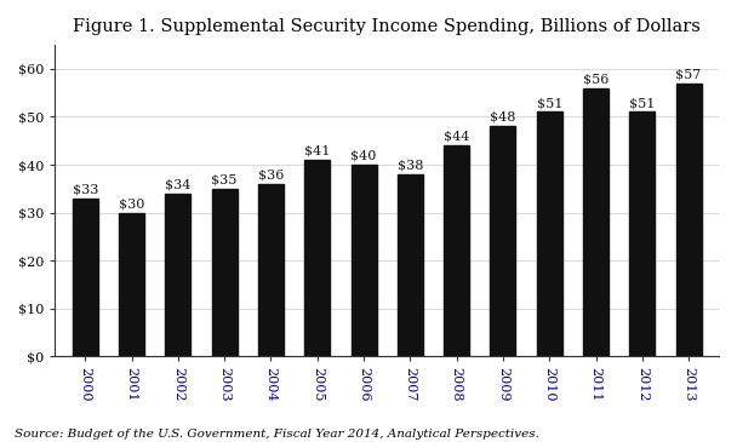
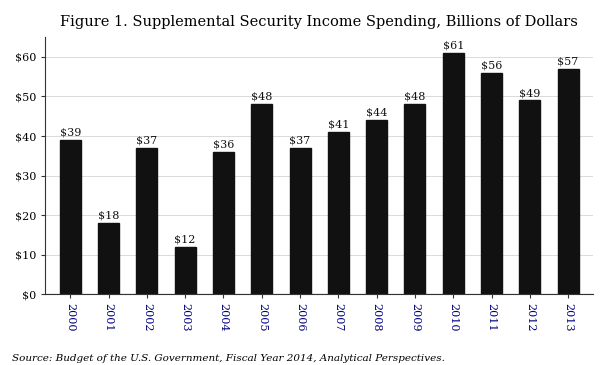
2000: $33 -> $39
2001: $30 -> $18
2002: $34 -> $37
2003: $35 -> $12
2005: $41 -> $48
2006: $40 -> $37
2007: $38 -> $41
2010: $51 -> $61
2012: $51 -> $49
